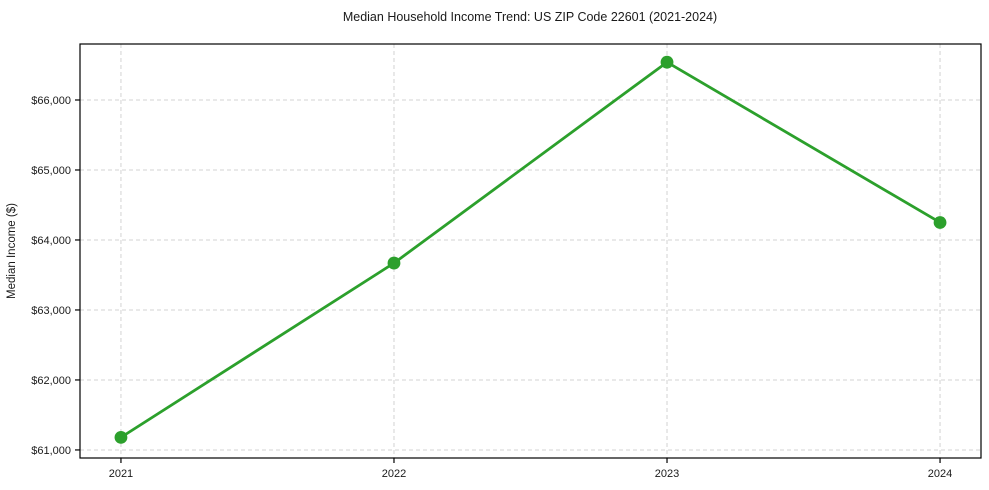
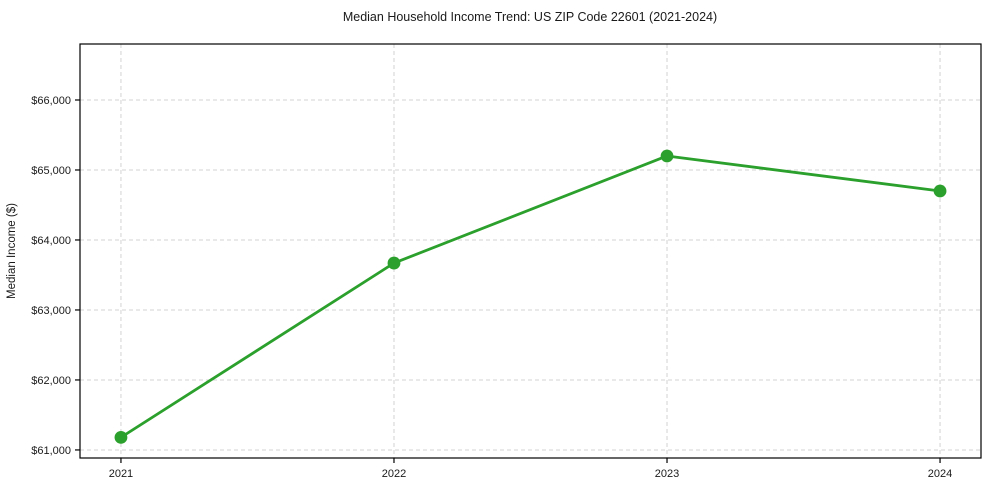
2023: $66500 -> $65200
2024: $64200 -> $64700
